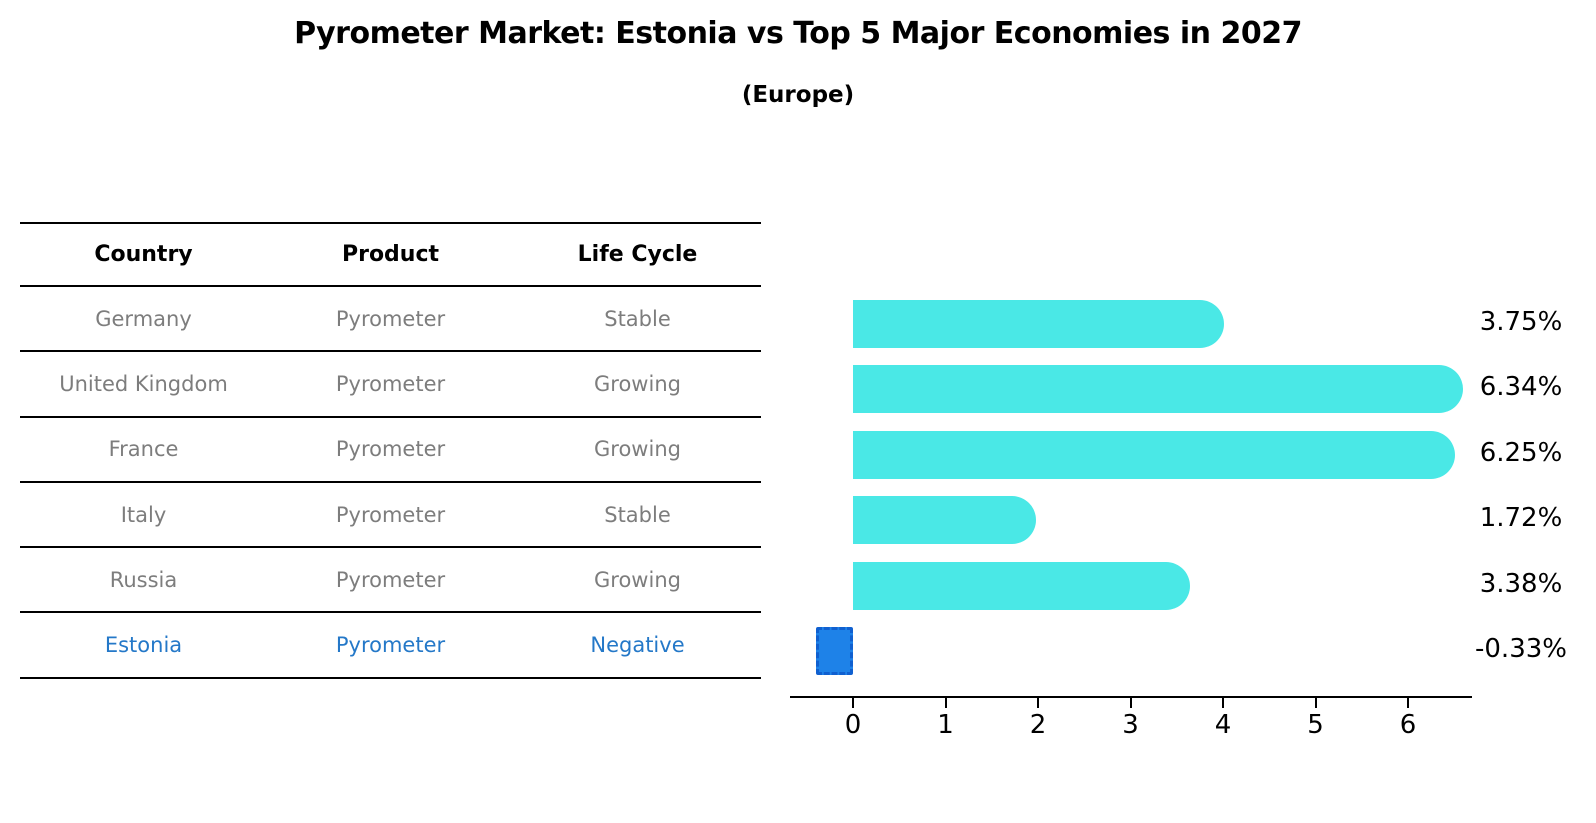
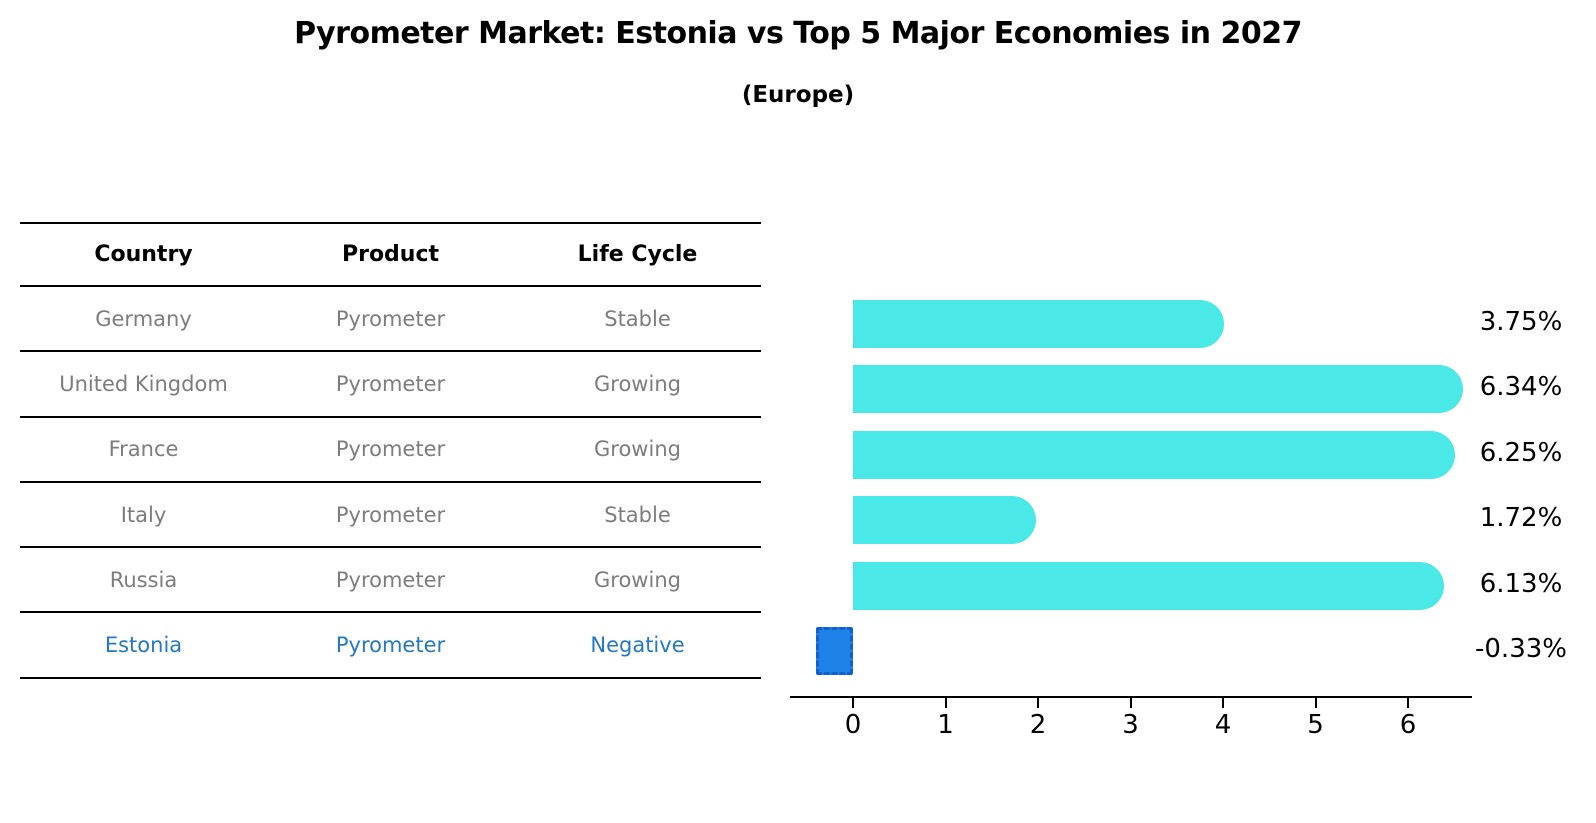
Russia: 3.38% -> 6.13%
